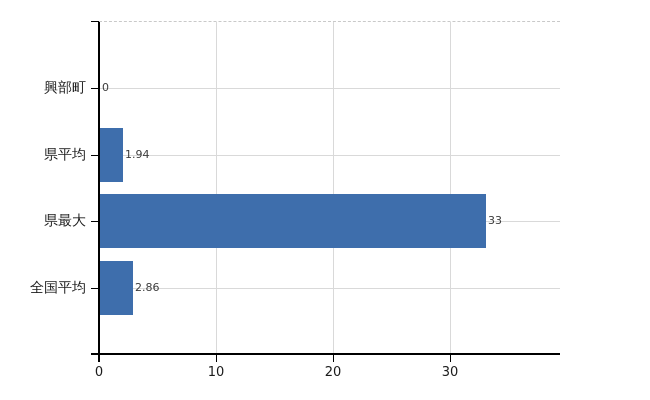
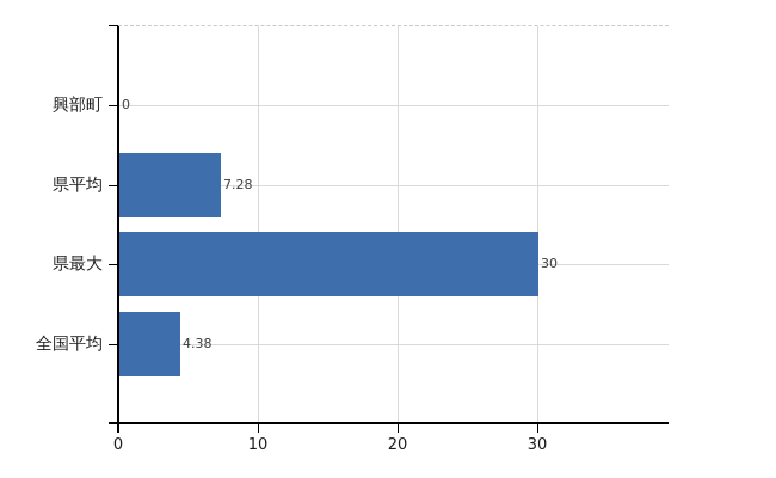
県平均: 1.94 -> 7.28
県最大: 33 -> 30
全国平均: 2.86 -> 4.38
